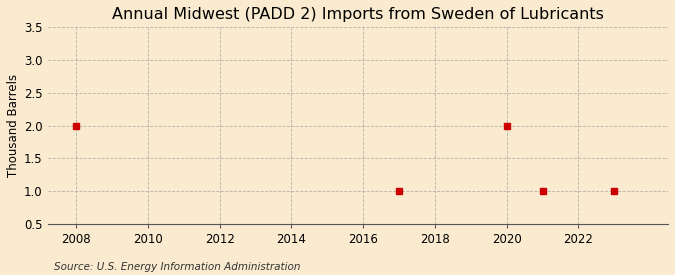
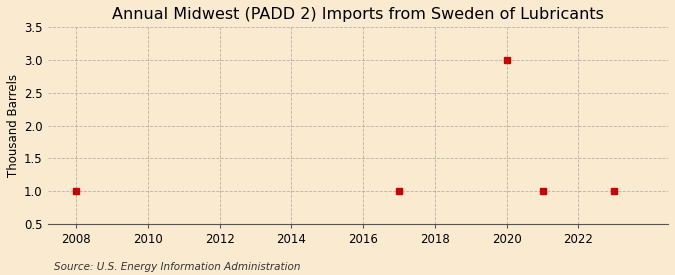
2008: 2 -> 1
2020: 2 -> 3
